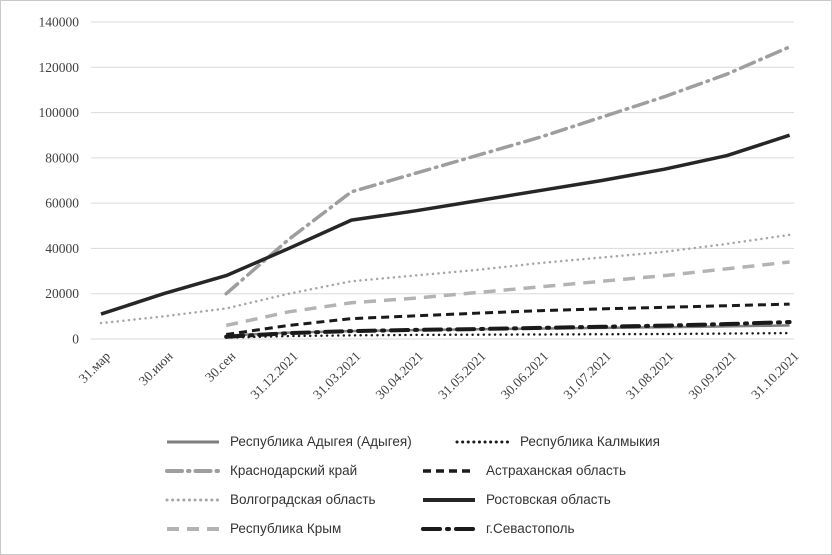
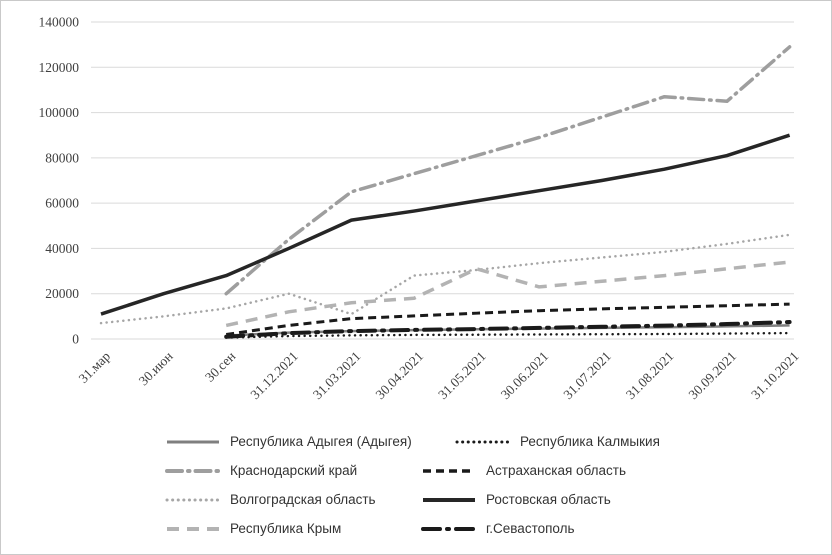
Волгоградская область/31.03.2021: 26000 -> 11000
Республика Крым/31.05.2021: 20000 -> 31000
Краснодарский край/30.09.2021: 117000 -> 105000
